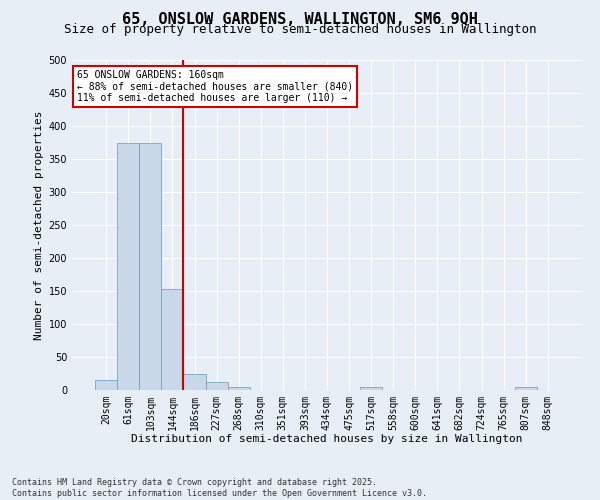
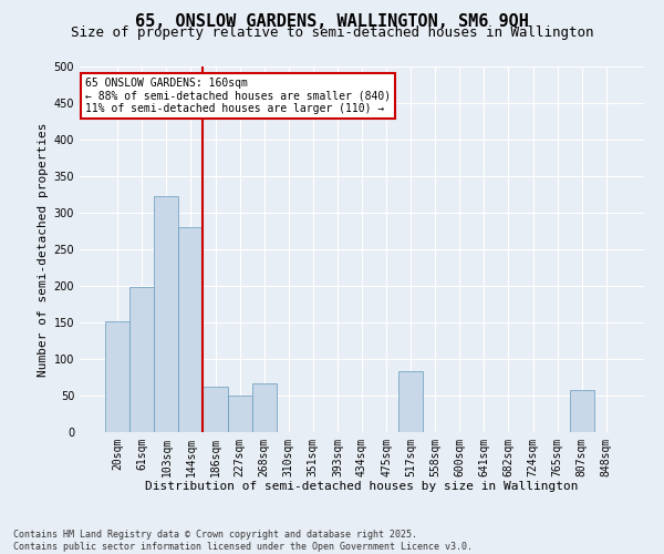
20sqm: 15 -> 152
61sqm: 375 -> 198
103sqm: 375 -> 322
144sqm: 153 -> 280
186sqm: 25 -> 62
227sqm: 12 -> 50
268sqm: 4 -> 66
517sqm: 5 -> 84
807sqm: 5 -> 58
